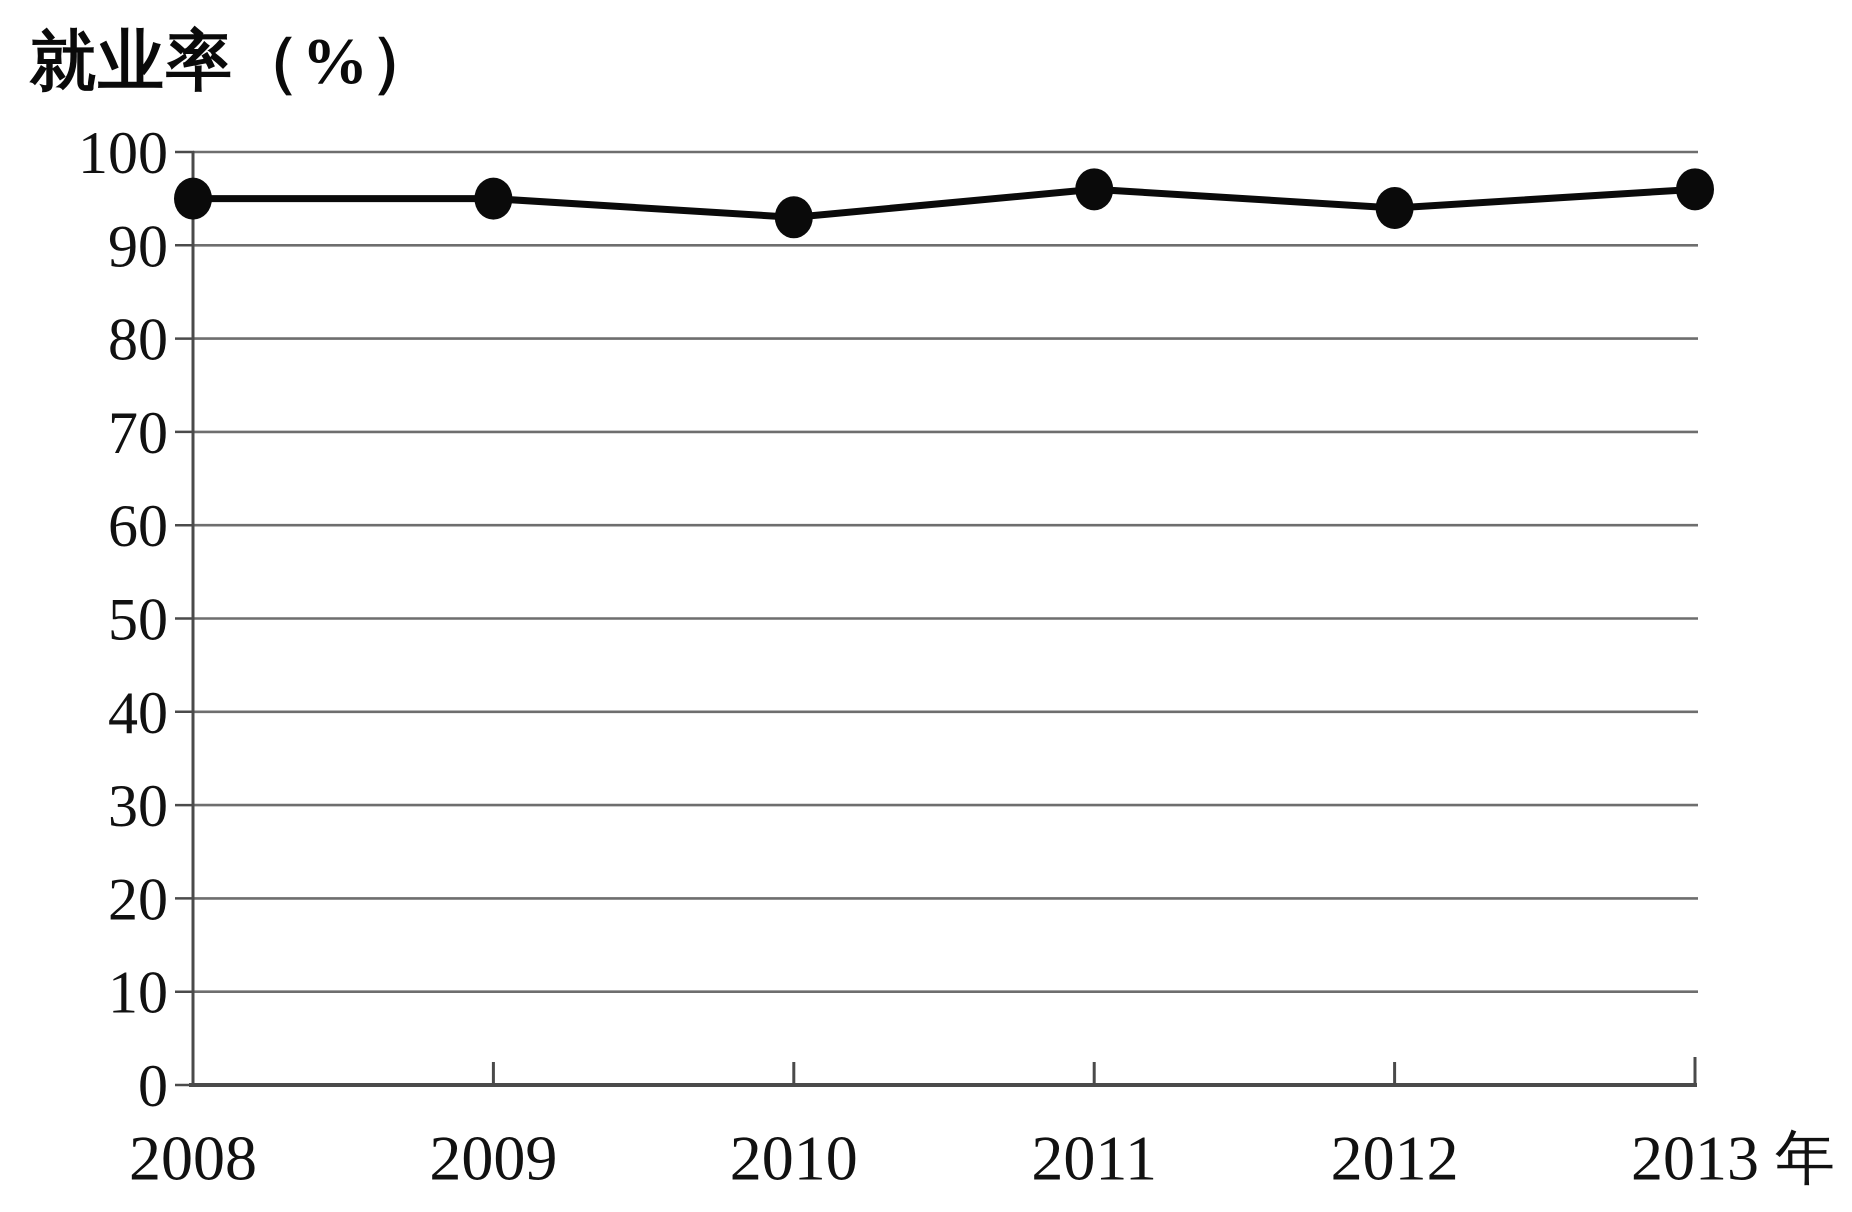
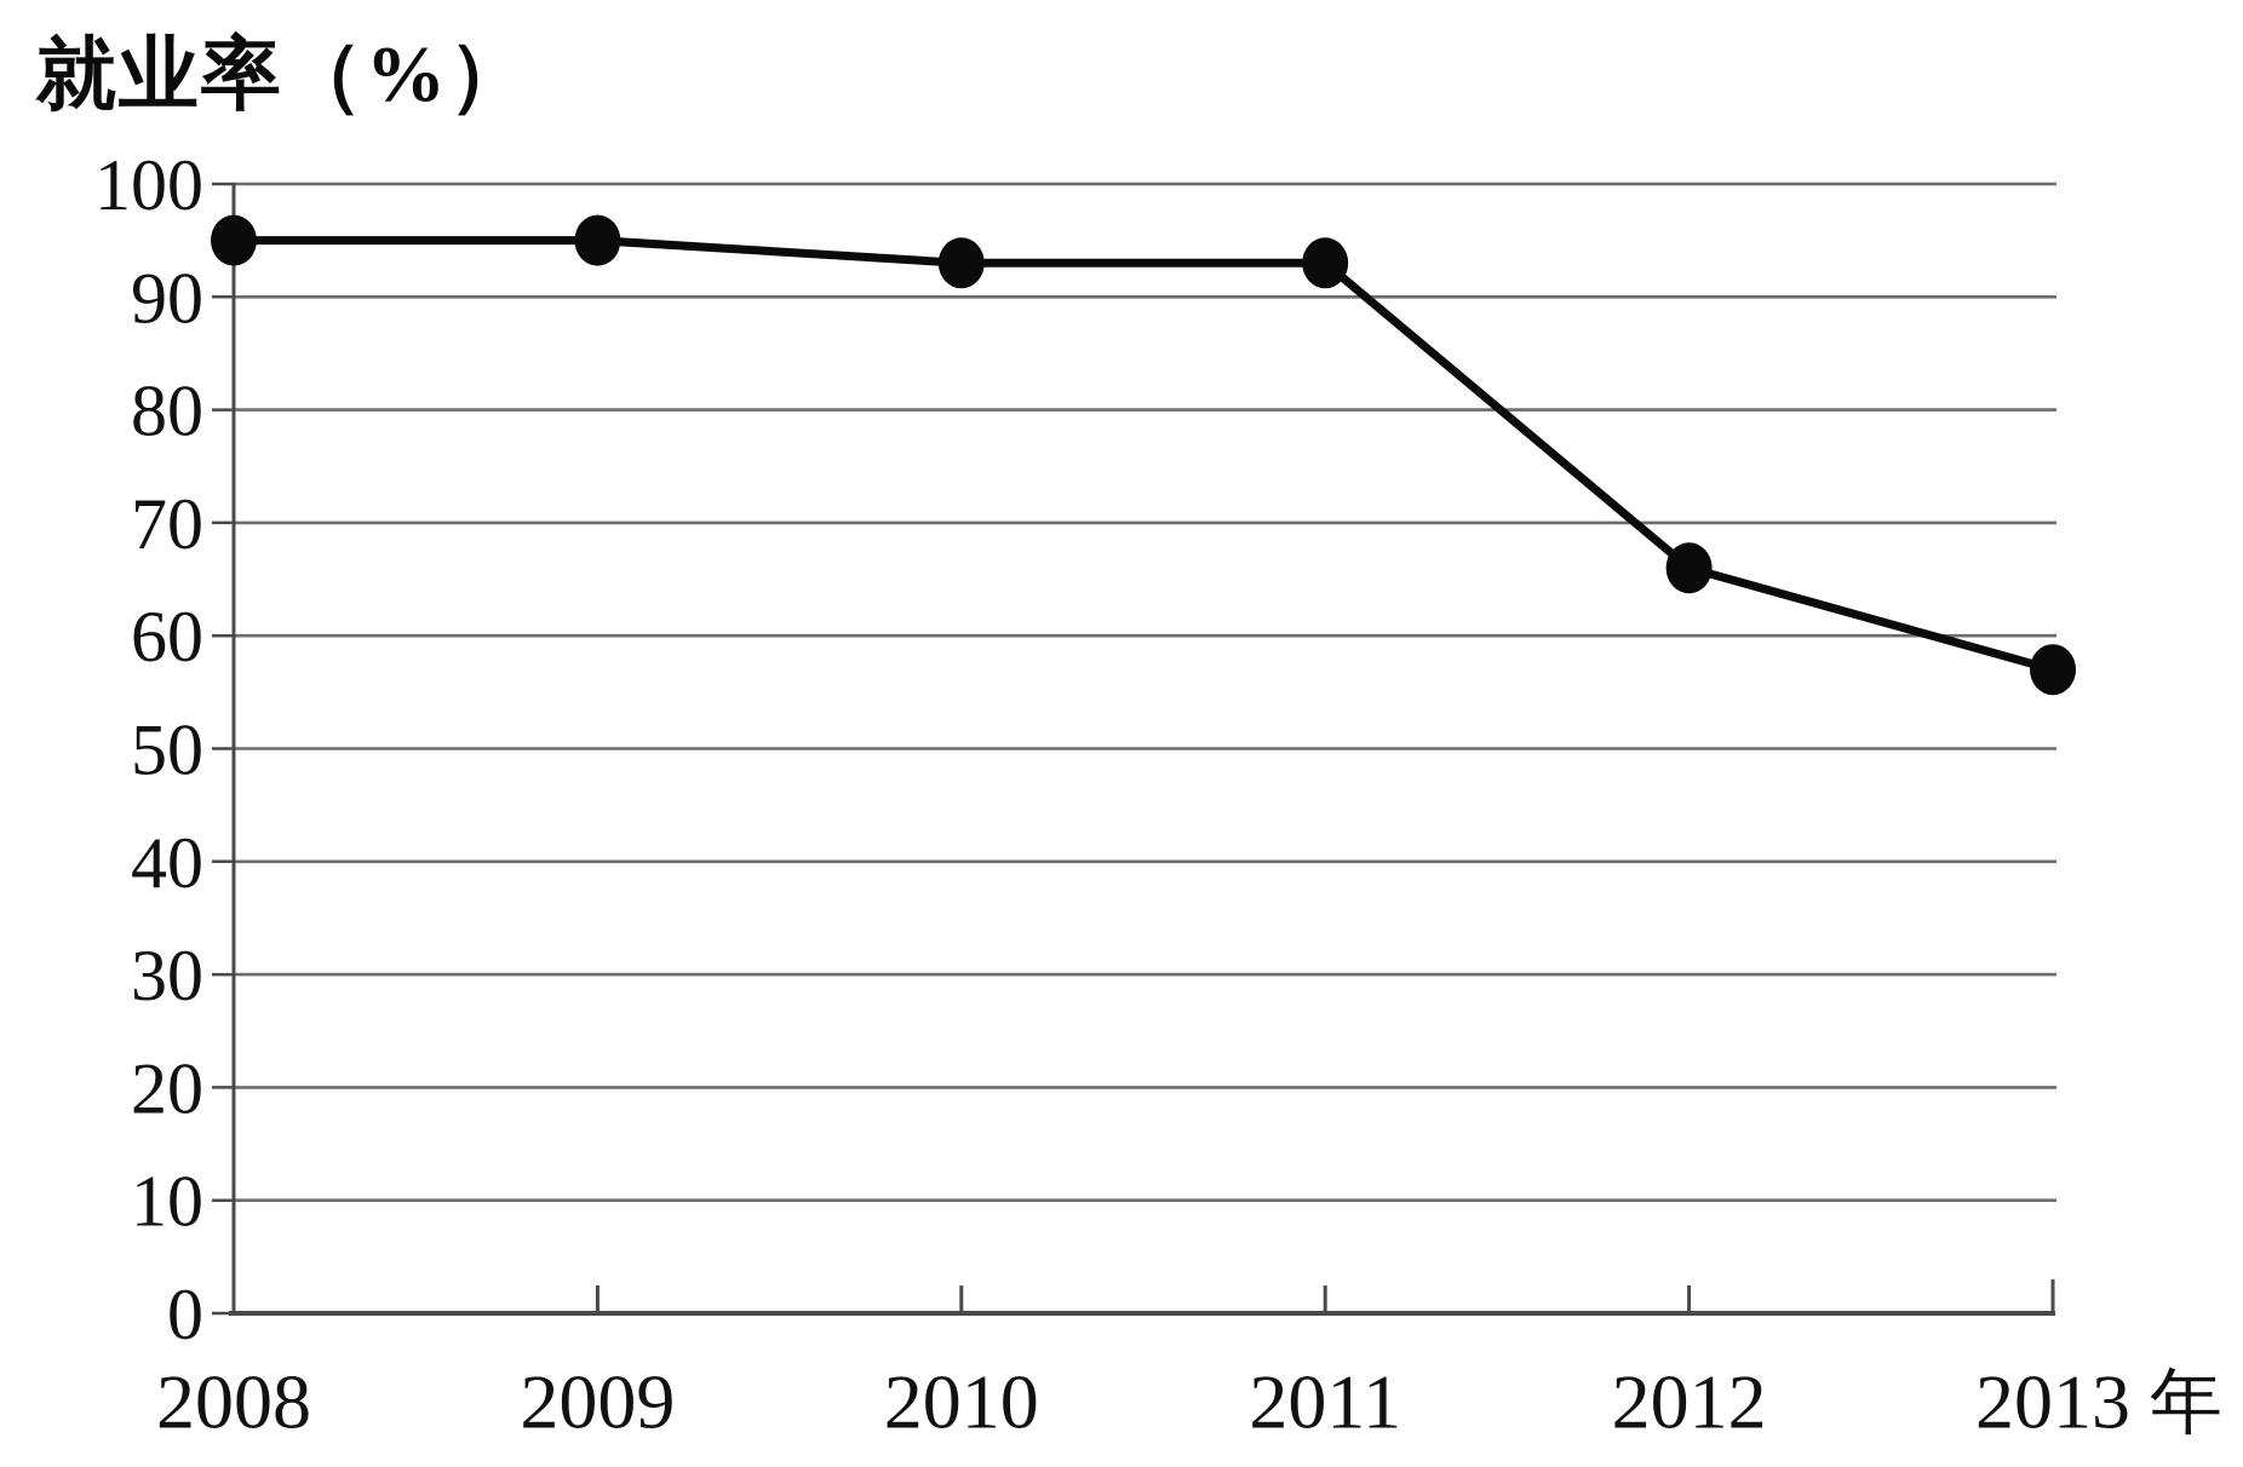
2011: 96 -> 93
2012: 94 -> 66
2013: 96 -> 57
